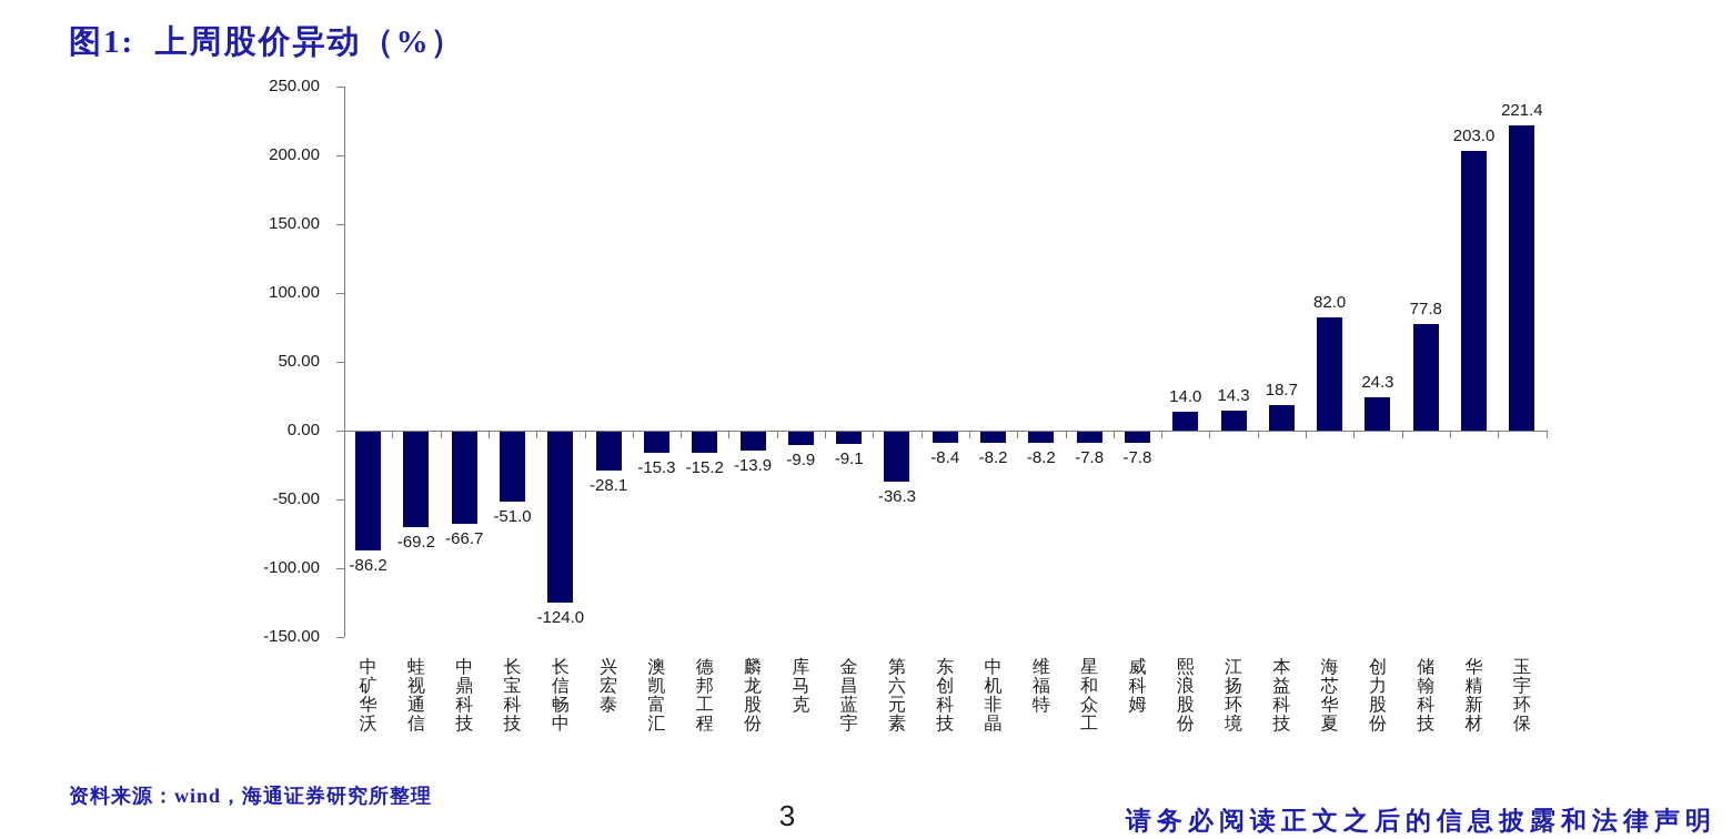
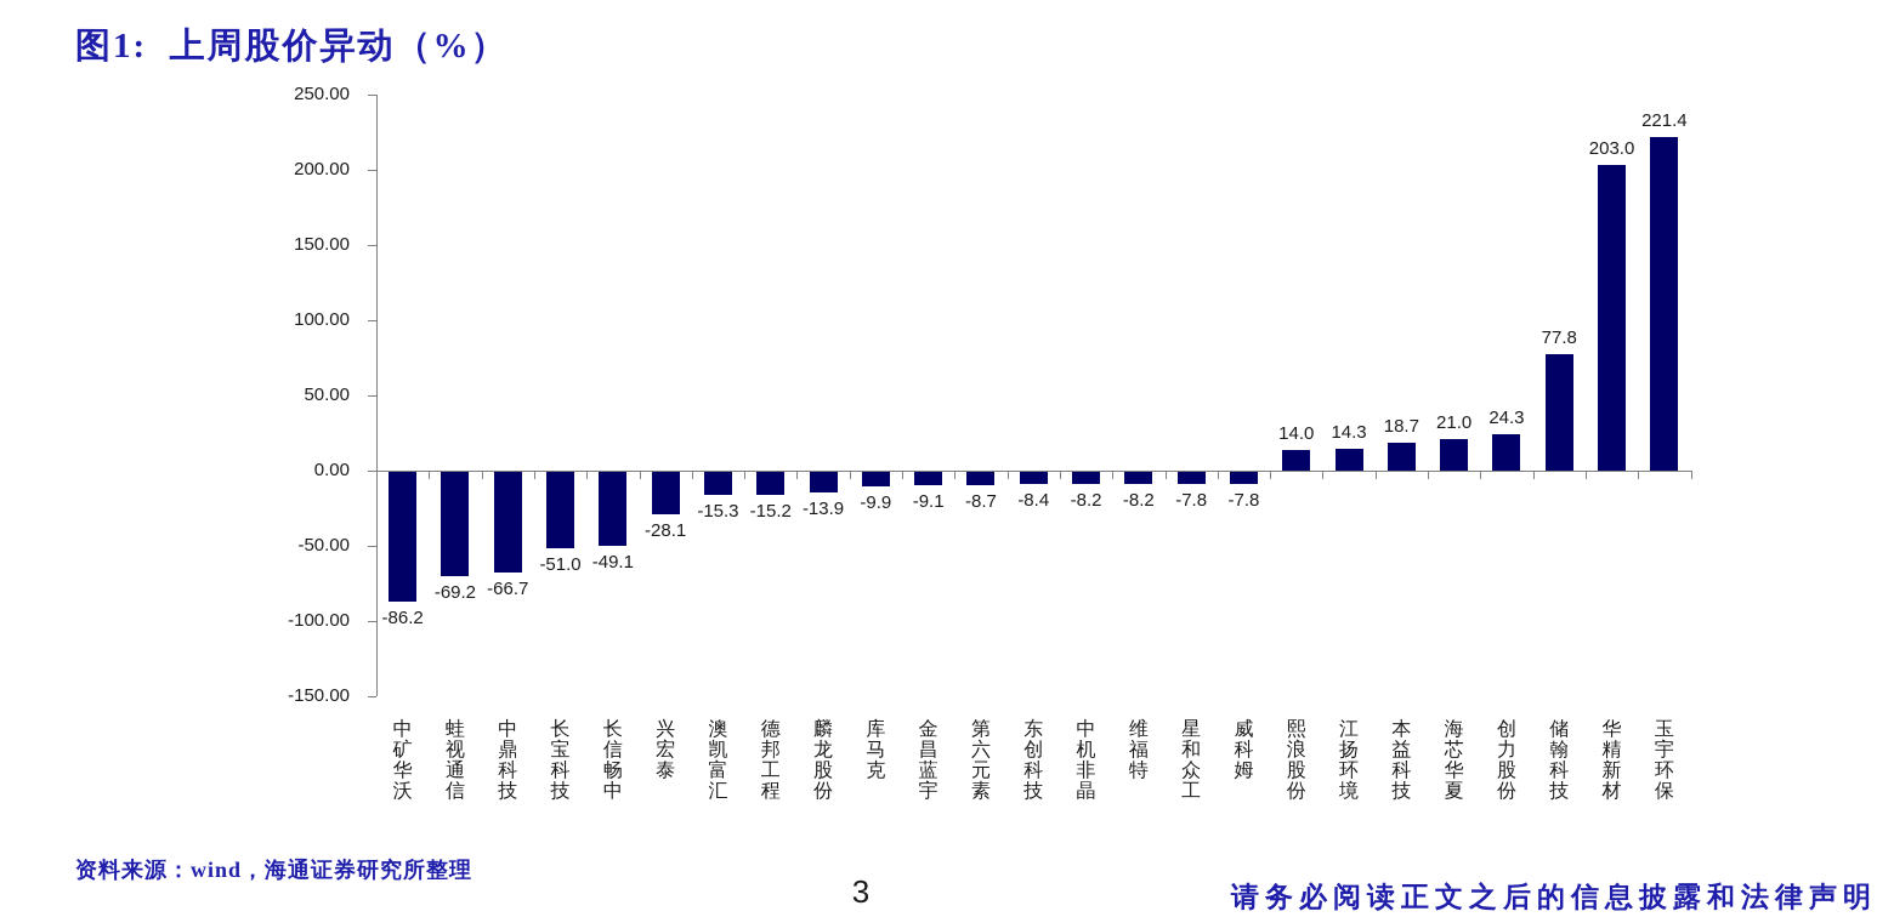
长信畅中: -124.0 -> -49.1
第六元素: -36.3 -> -8.7
海芯华夏: 82.0 -> 21.0
